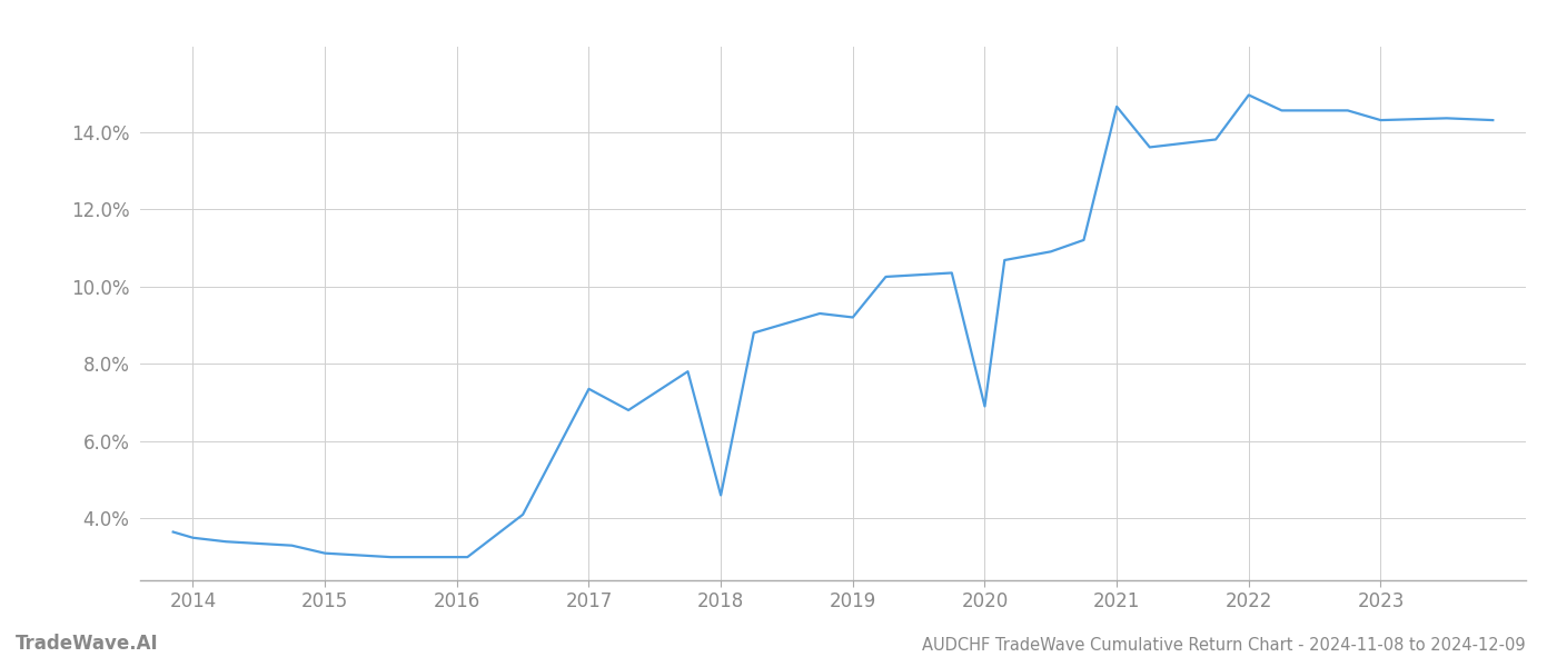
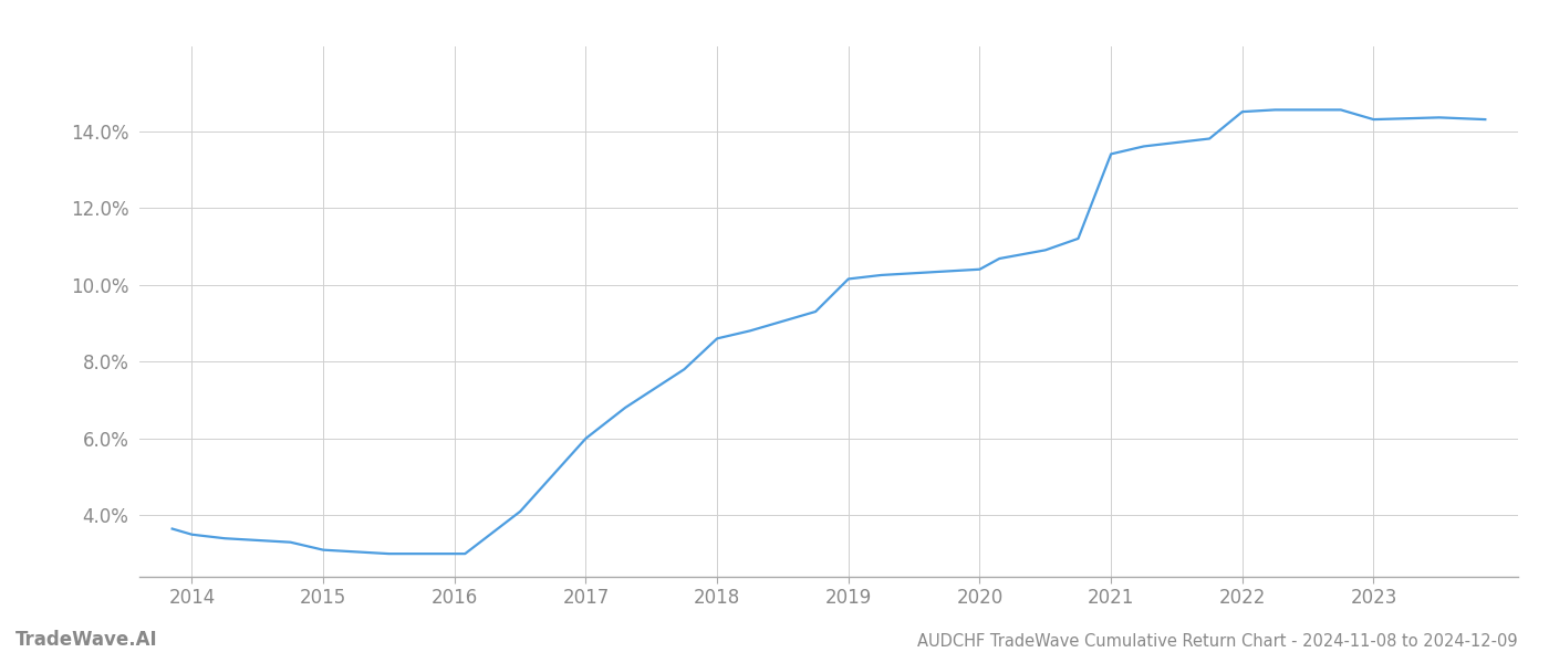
2017: 7.35% -> 6.00%
2018: 4.60% -> 8.60%
2019: 9.20% -> 10.15%
2020: 6.90% -> 10.40%
2021: 14.65% -> 13.40%
2022: 14.95% -> 14.50%
